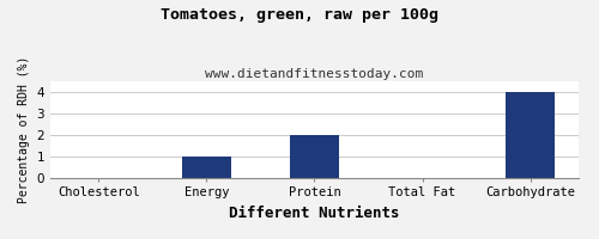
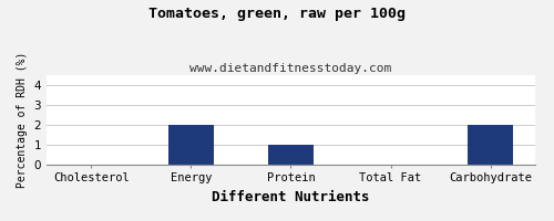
Energy: 1 -> 2
Protein: 2 -> 1
Carbohydrate: 4 -> 2
